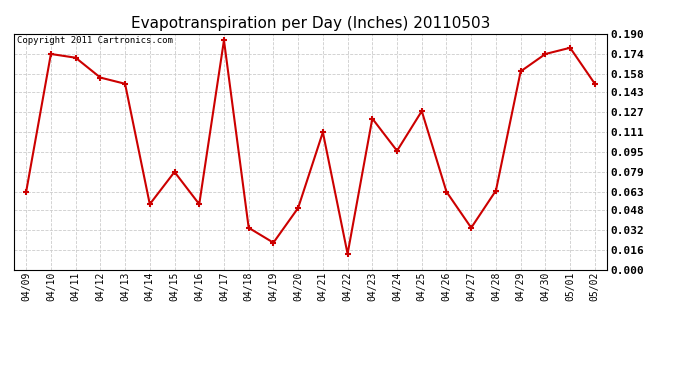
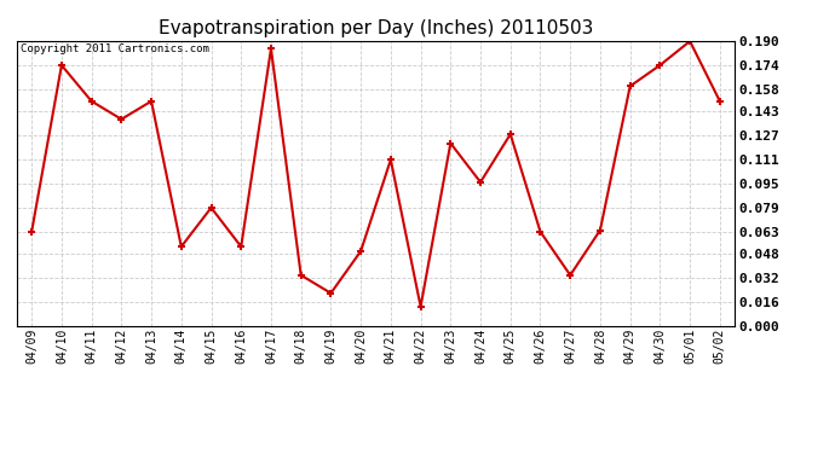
04/11: 0.171 -> 0.150
04/12: 0.155 -> 0.138
05/01: 0.179 -> 0.190
